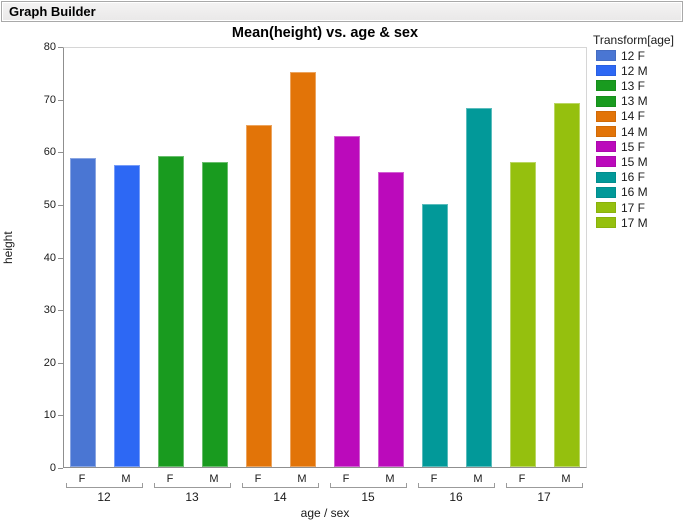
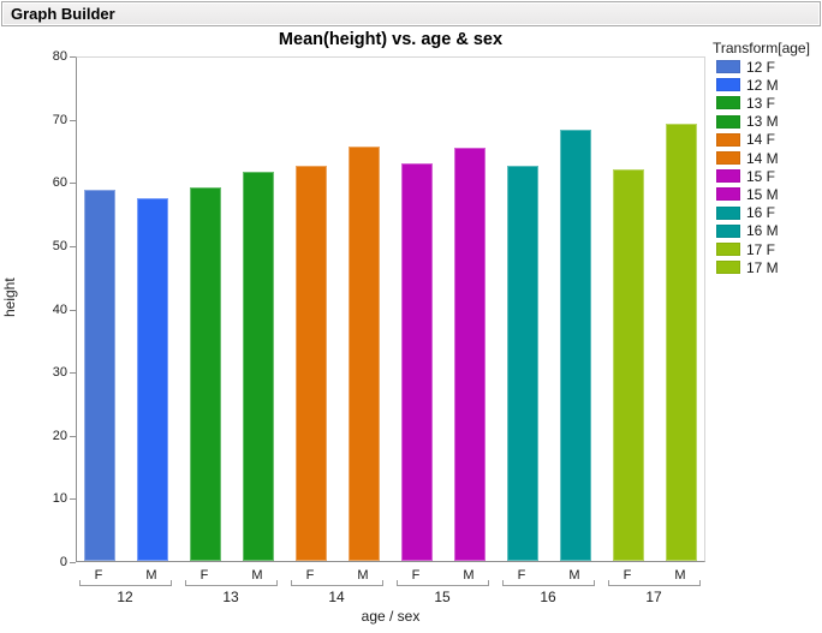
13 M: 58 -> 62
14 F: 65 -> 63
14 M: 75 -> 66
15 M: 56 -> 65
16 F: 50 -> 63
17 F: 58 -> 62
